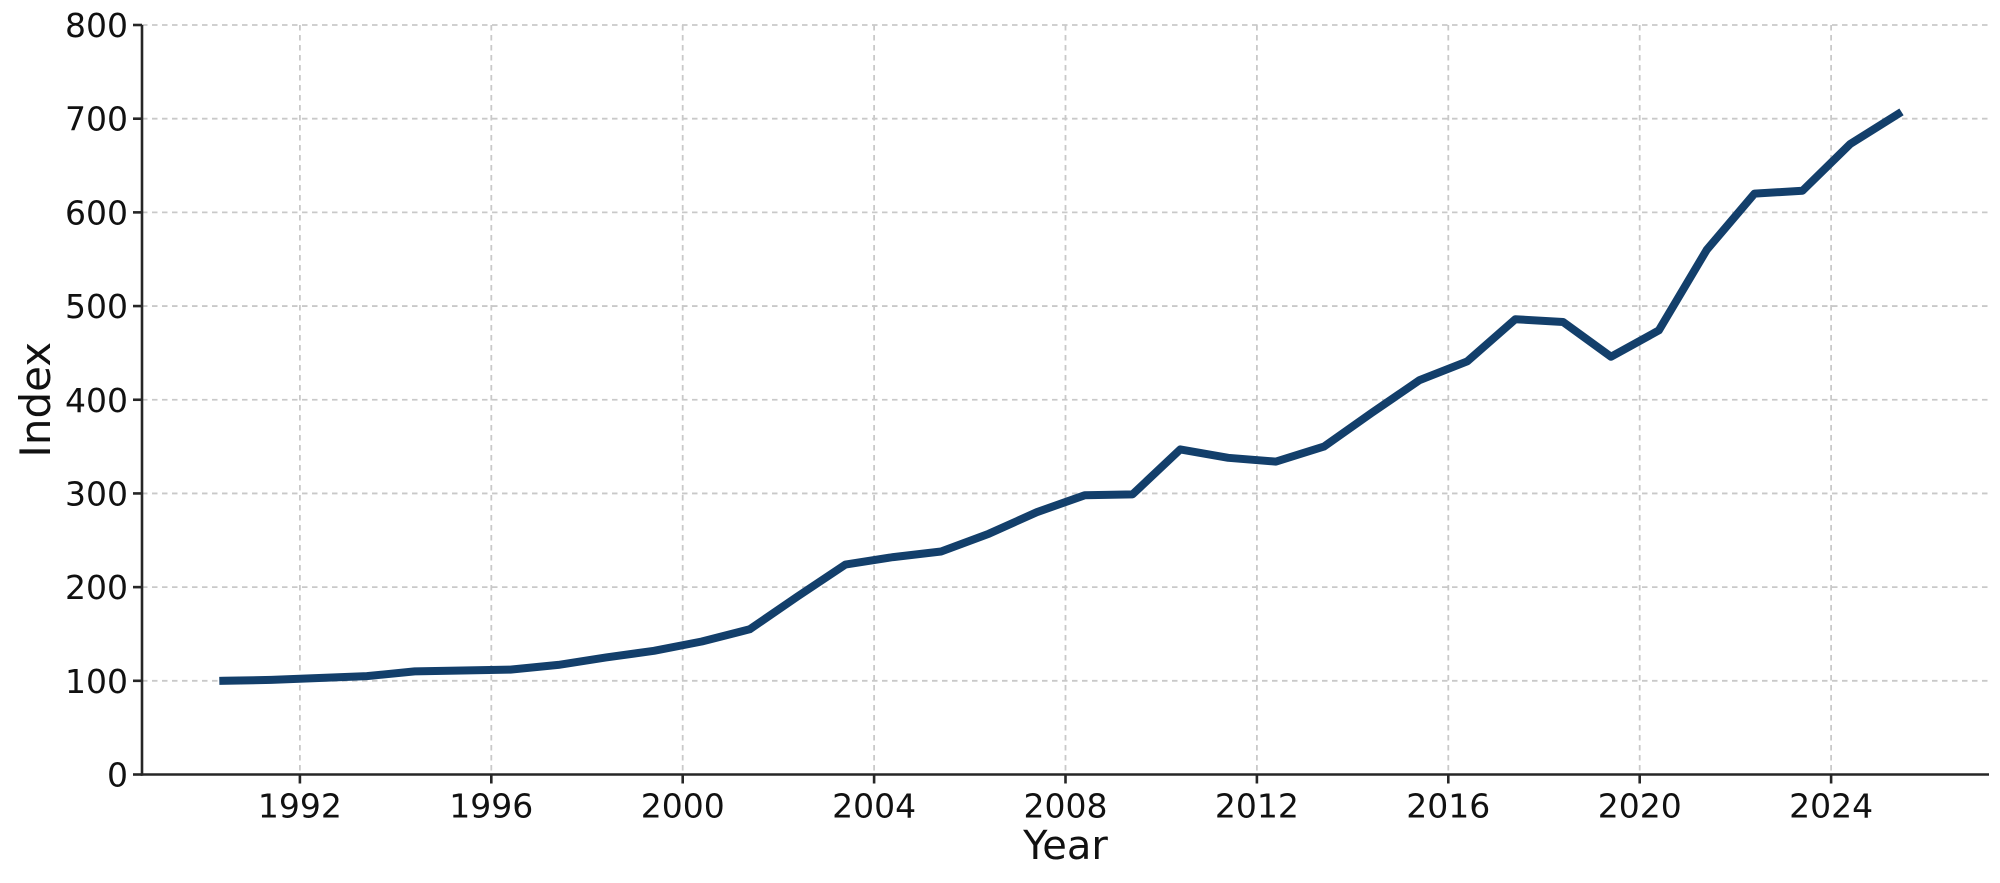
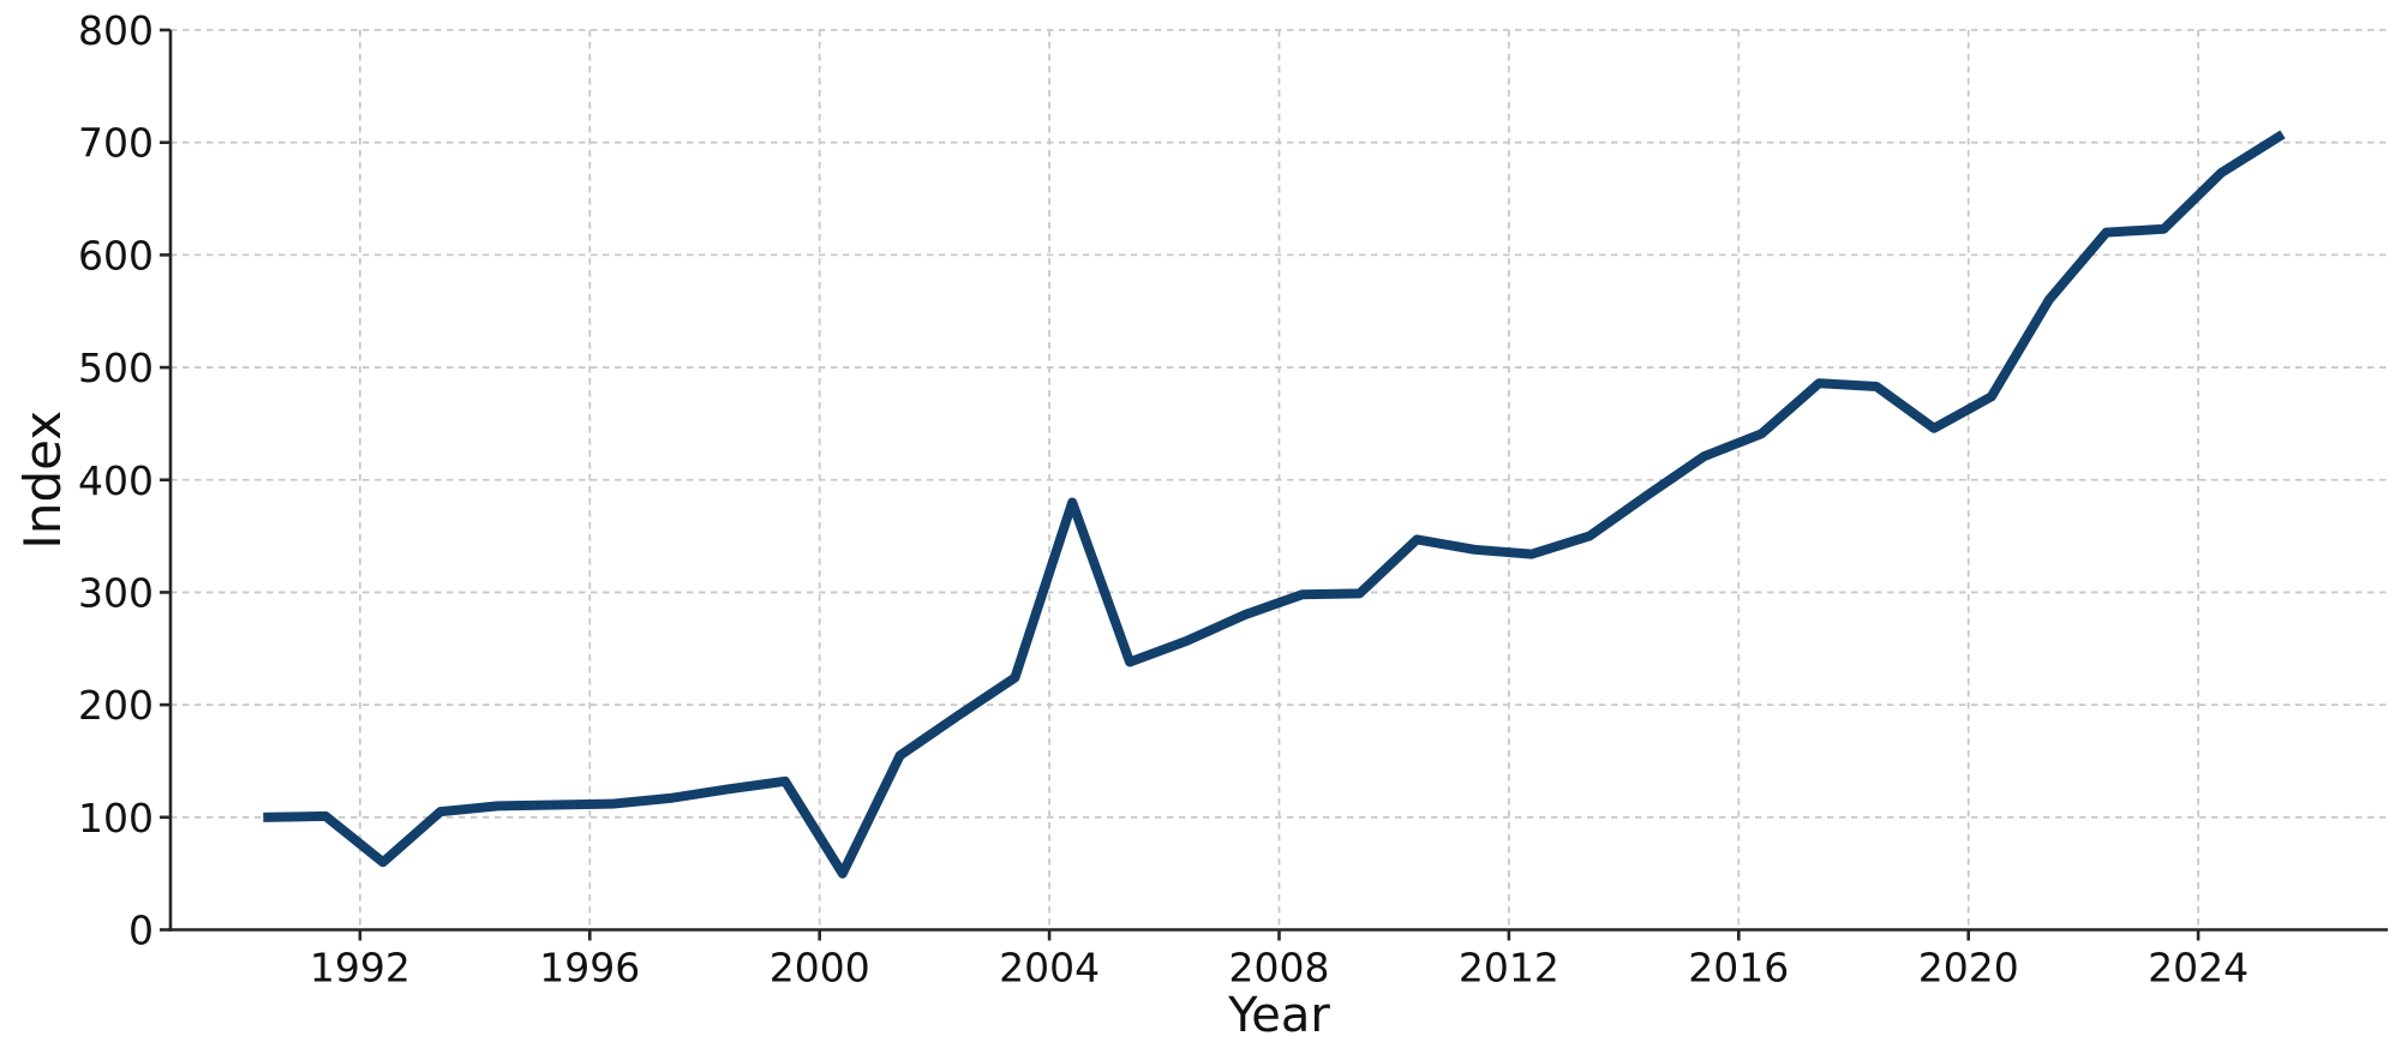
1992: 100 -> 60
2000: 140 -> 50
2004: 230 -> 380
